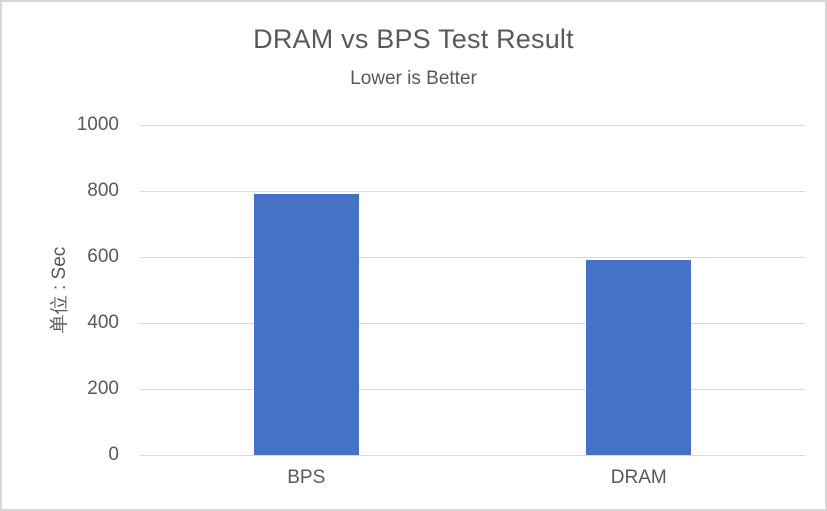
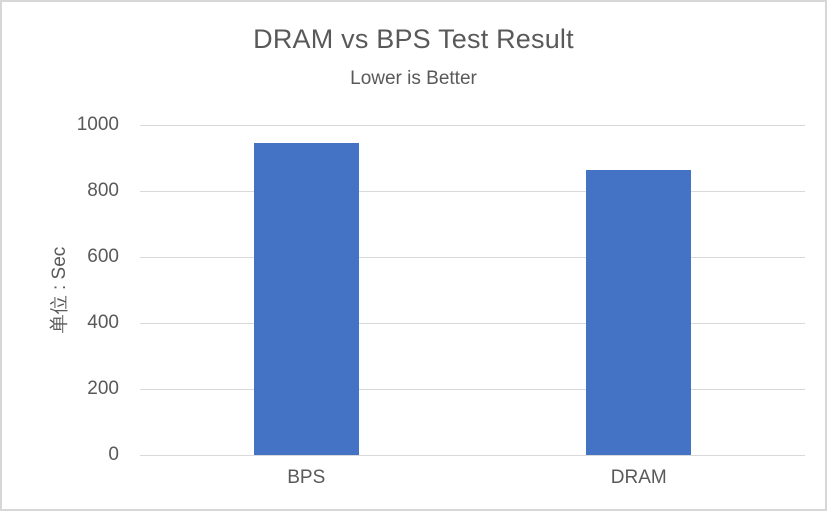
BPS: 790 -> 940
DRAM: 590 -> 860
